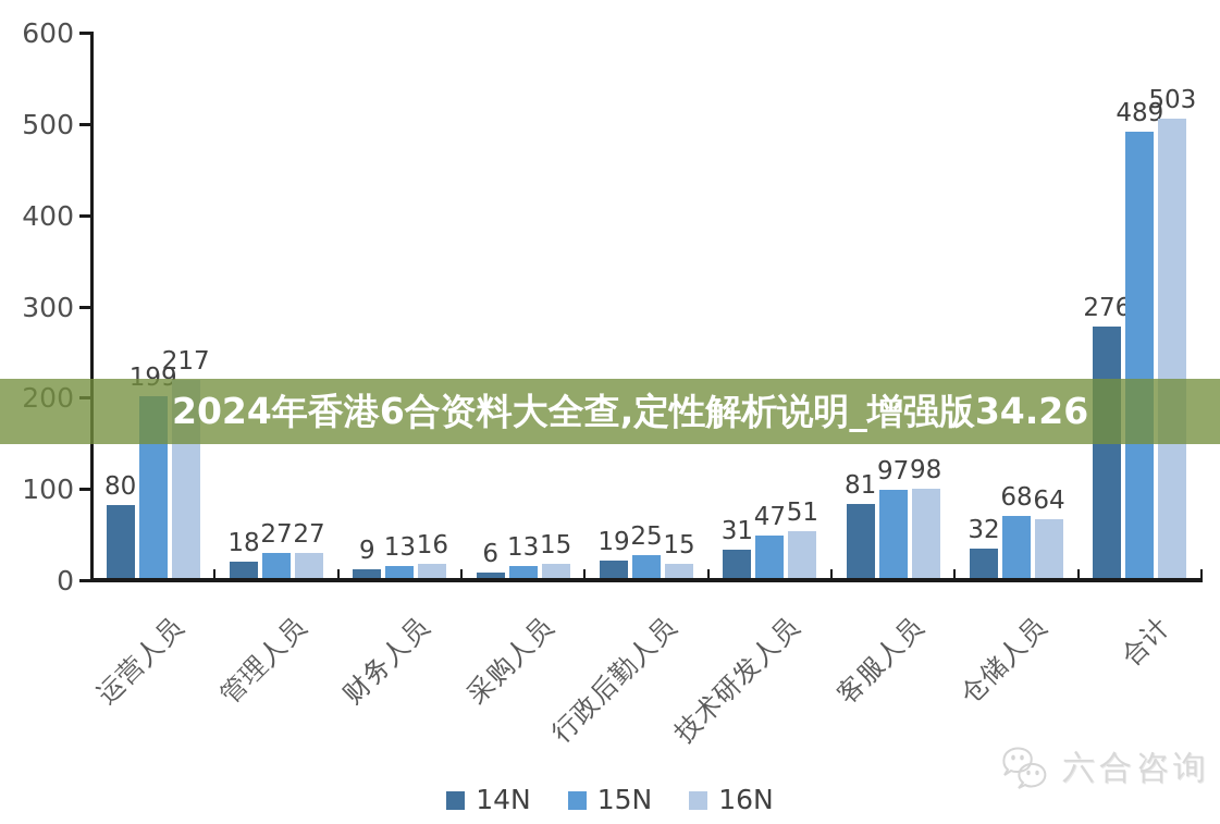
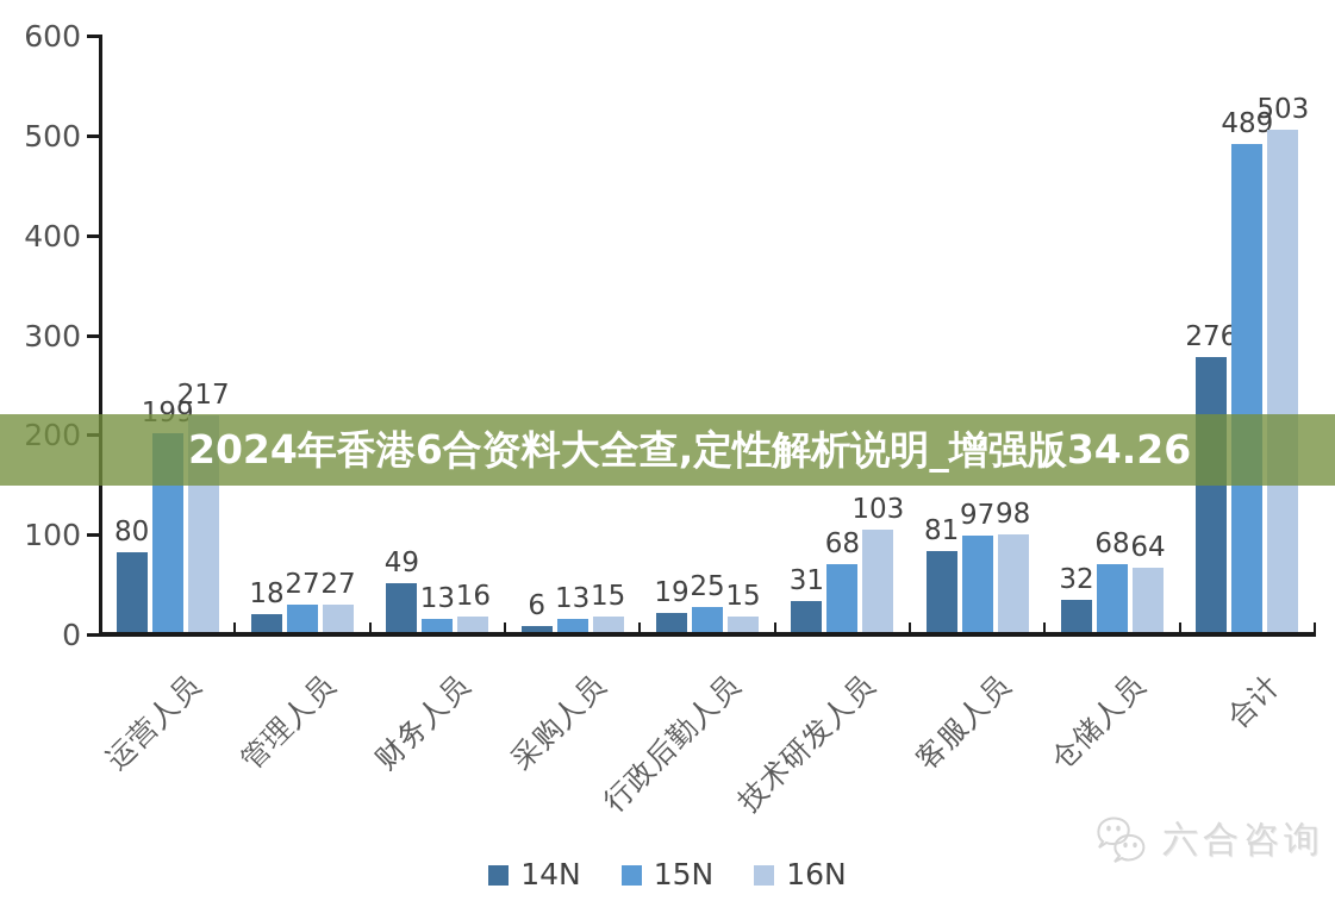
14N/财务人员: 9 -> 49
15N/技术研发人员: 47 -> 68
16N/技术研发人员: 51 -> 103
